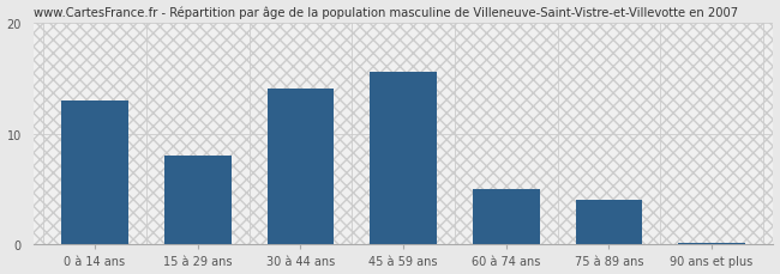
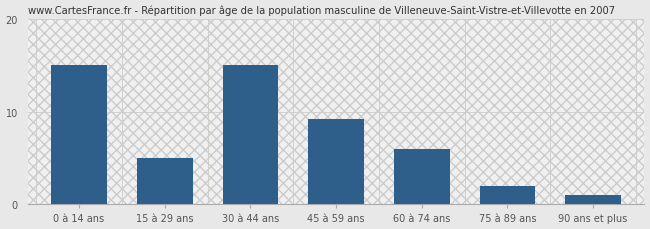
0 à 14 ans: 13.0 -> 15.0
15 à 29 ans: 8.0 -> 5.0
30 à 44 ans: 14.0 -> 15.0
45 à 59 ans: 15.5 -> 9.2
60 à 74 ans: 5.0 -> 6.0
75 à 89 ans: 4.0 -> 2.0
90 ans et plus: 0.2 -> 1.0
